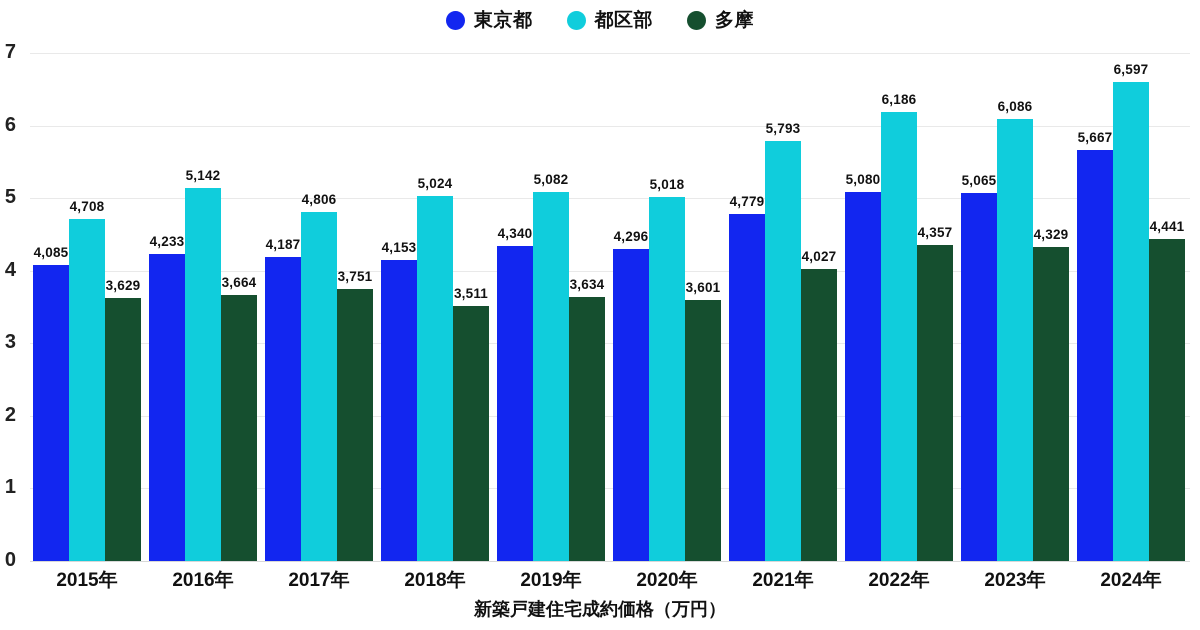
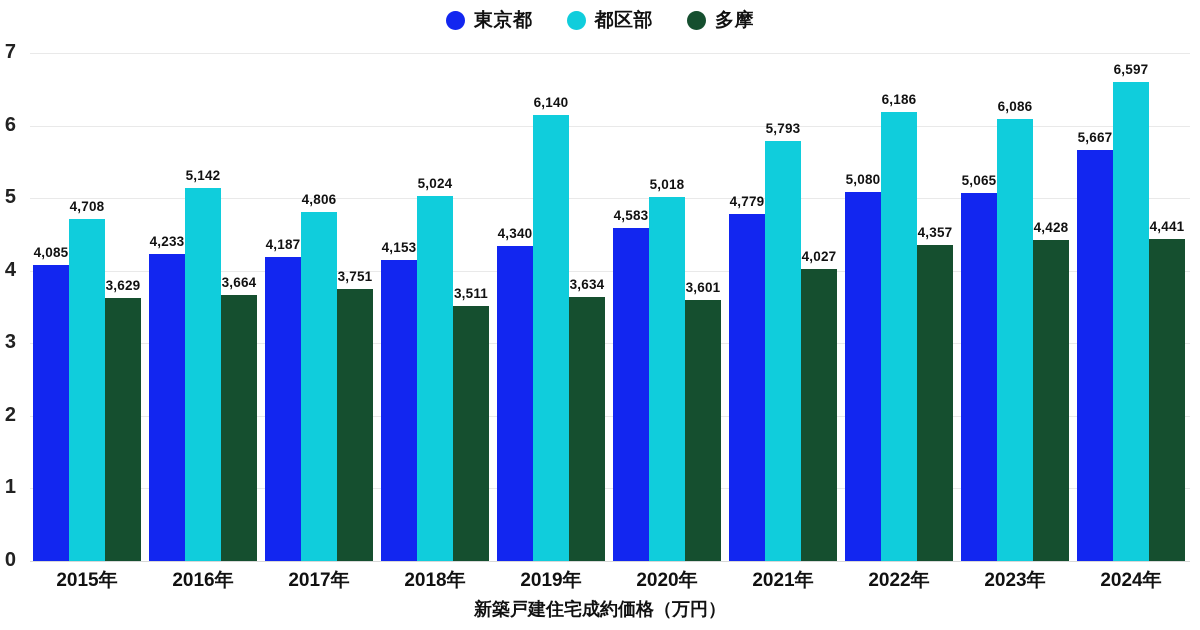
都区部/2019年: 5,082 -> 6,140
東京都/2020年: 4,296 -> 4,583
多摩/2023年: 4,329 -> 4,428
